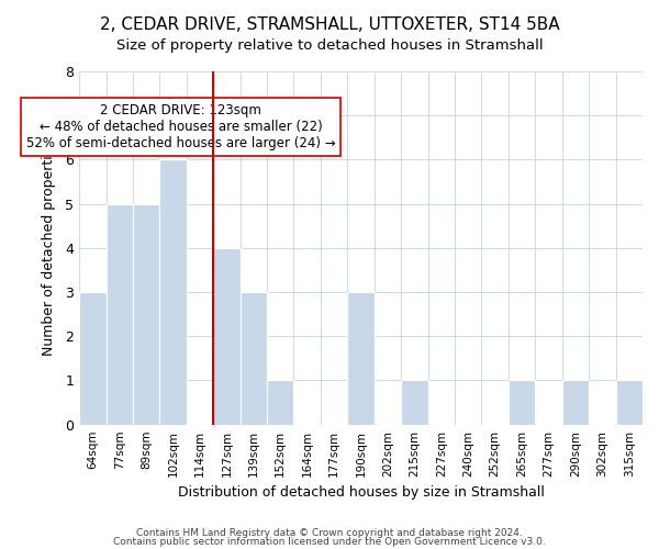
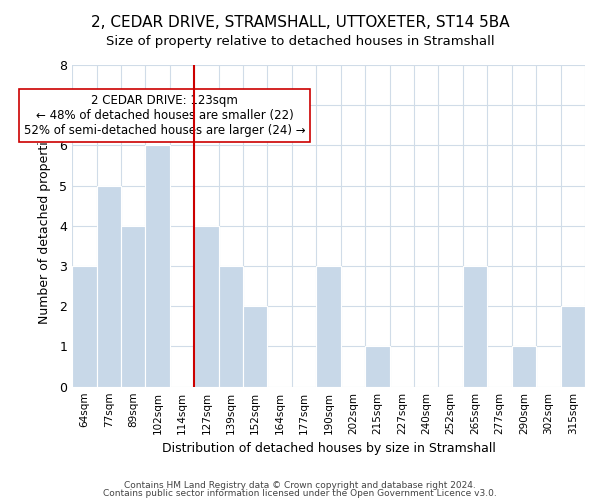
89sqm: 5 -> 4
152sqm: 1 -> 2
265sqm: 1 -> 3
315sqm: 1 -> 2
